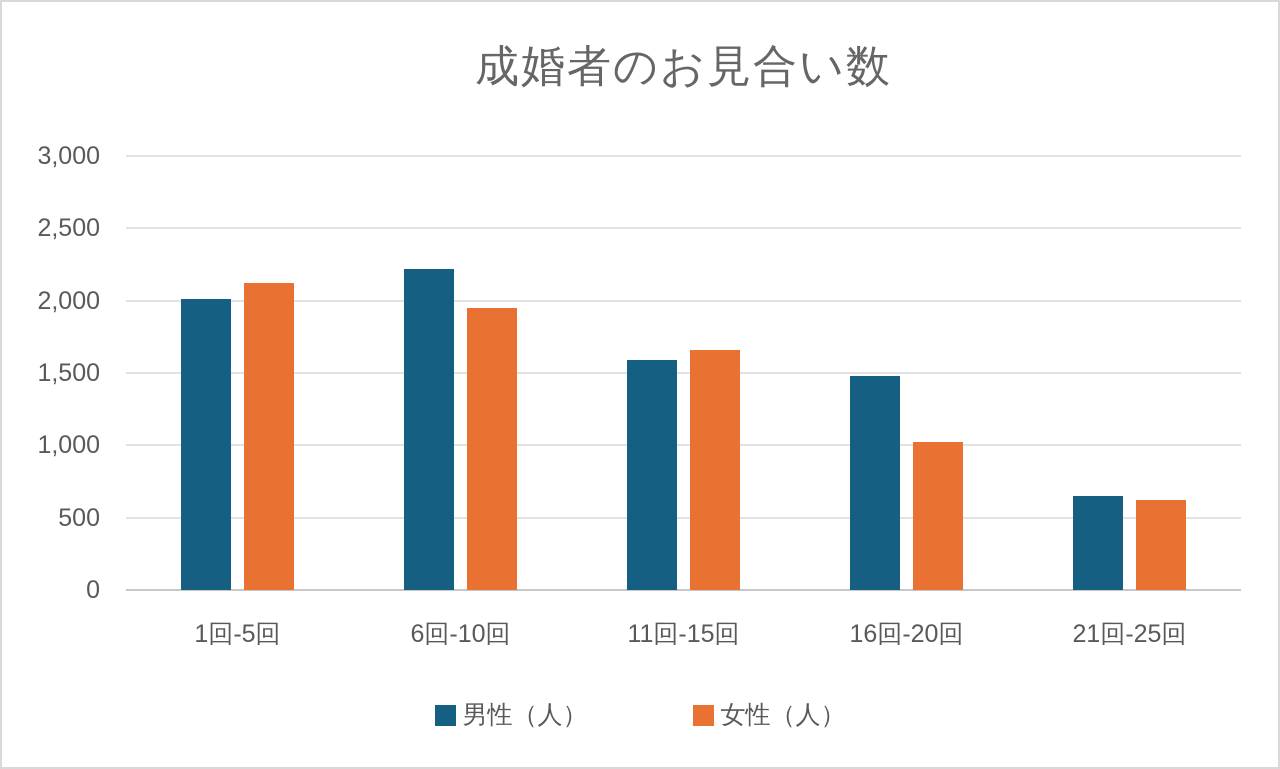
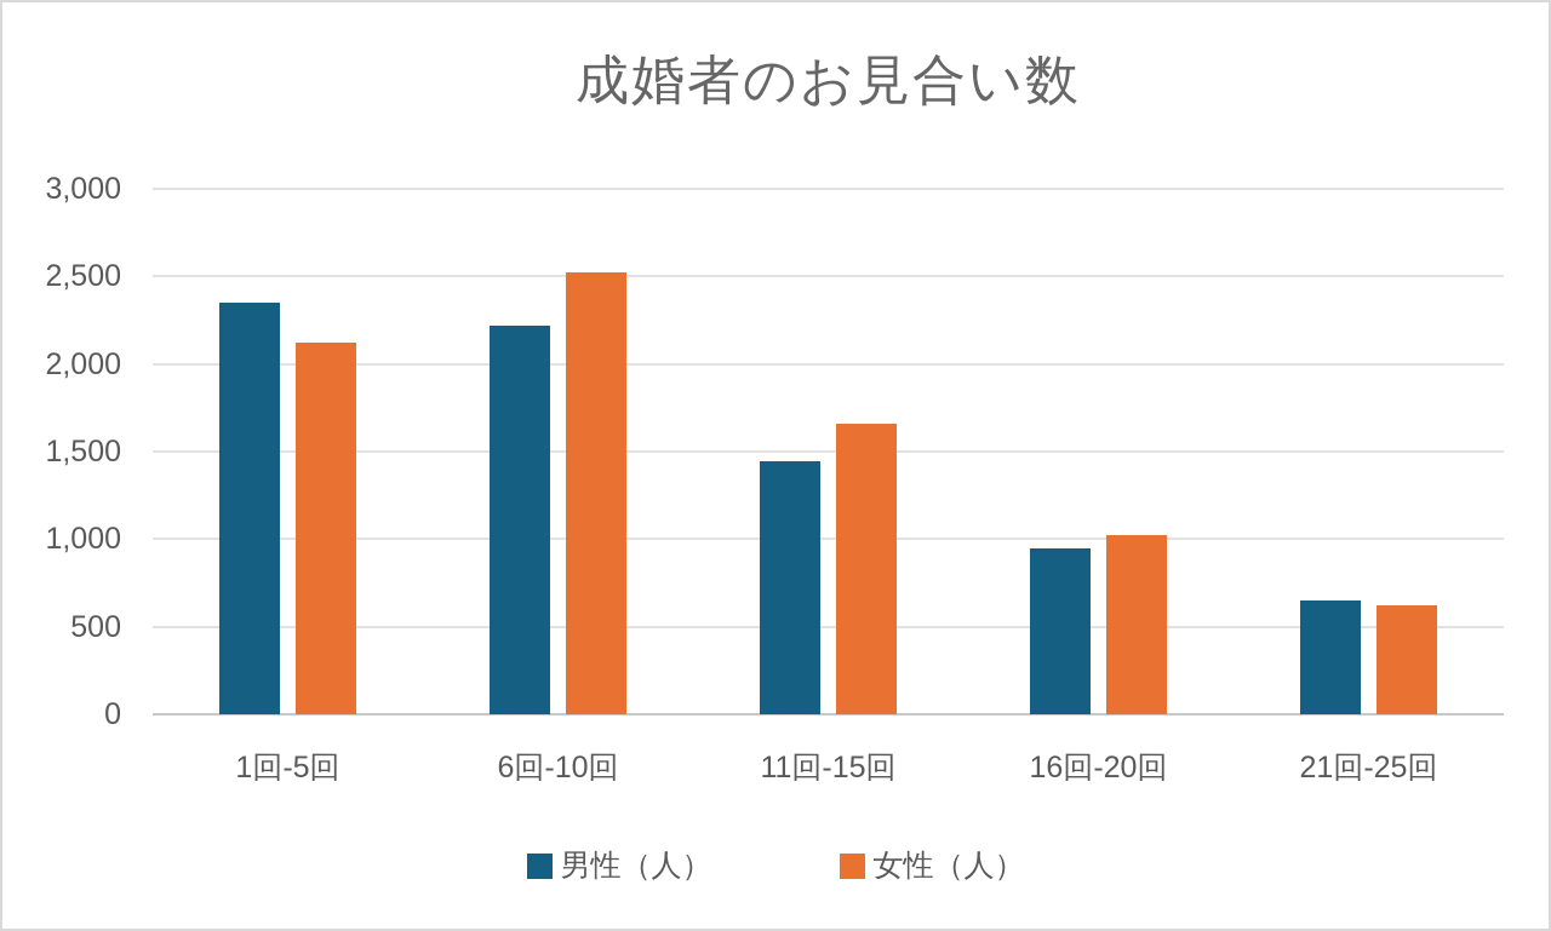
男性（人）/1回-5回: 2010 -> 2350
女性（人）/6回-10回: 1950 -> 2520
男性（人）/11回-15回: 1590 -> 1440
男性（人）/16回-20回: 1480 -> 940
